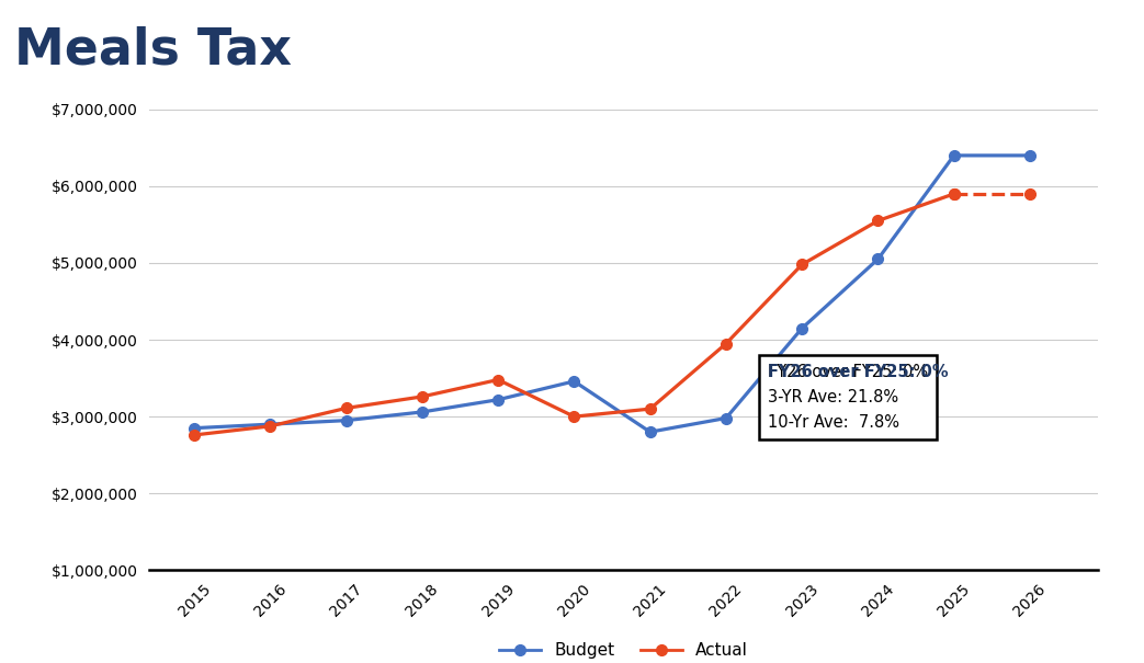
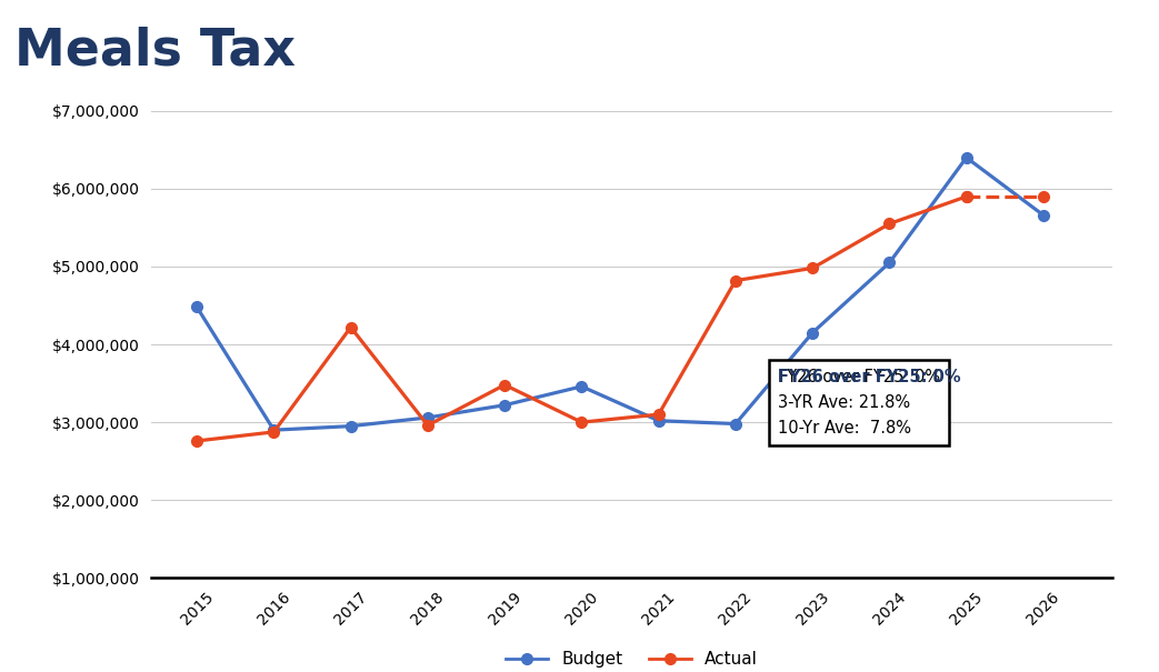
Budget/2015: $2,850,000 -> $4,480,000
Actual/2017: $3,110,000 -> $4,220,000
Actual/2018: $3,260,000 -> $2,960,000
Budget/2021: $2,800,000 -> $3,020,000
Actual/2022: $3,950,000 -> $4,820,000
Budget/2026: $6,400,000 -> $5,660,000
